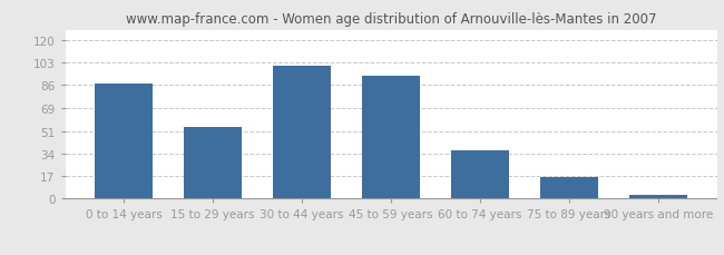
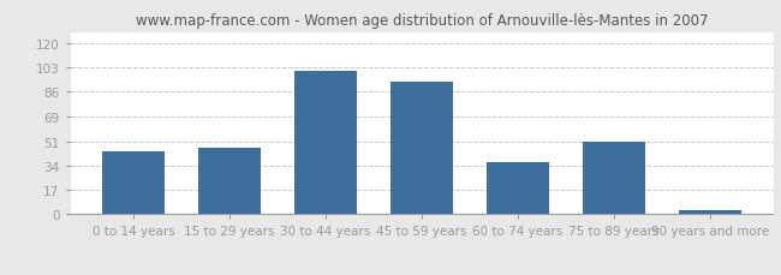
0 to 14 years: 87 -> 44
15 to 29 years: 54 -> 47
75 to 89 years: 16 -> 51
